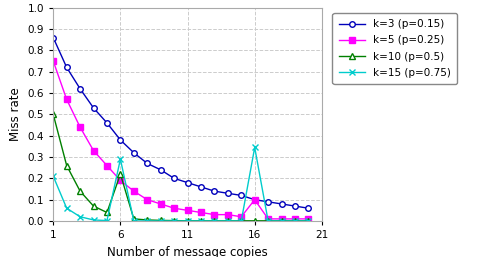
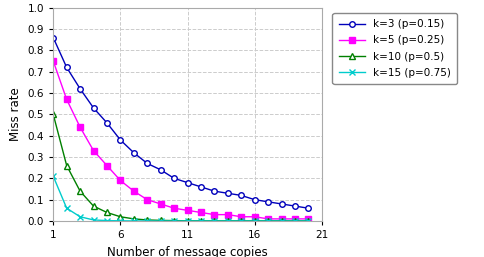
k=10 (p=0.5)/6: 0.220 -> 0.020
k=15 (p=0.75)/6: 0.290 -> 0.001
k=5 (p=0.25)/16: 0.10 -> 0.02
k=15 (p=0.75)/16: 0.345 -> 0.000
